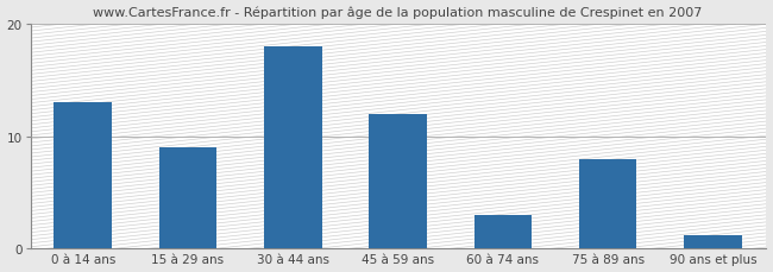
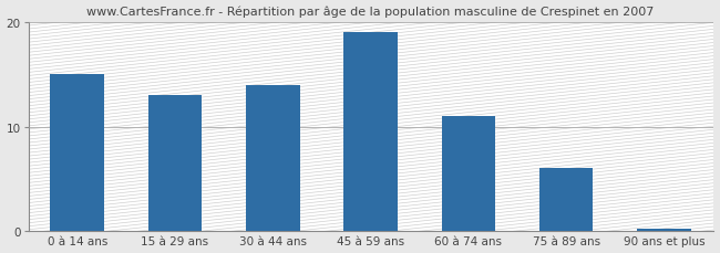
0 à 14 ans: 13.0 -> 15.0
15 à 29 ans: 9.0 -> 13.0
30 à 44 ans: 18.0 -> 14.0
45 à 59 ans: 12.0 -> 19.0
60 à 74 ans: 3.0 -> 11.0
75 à 89 ans: 8.0 -> 6.0
90 ans et plus: 1.2 -> 0.2
